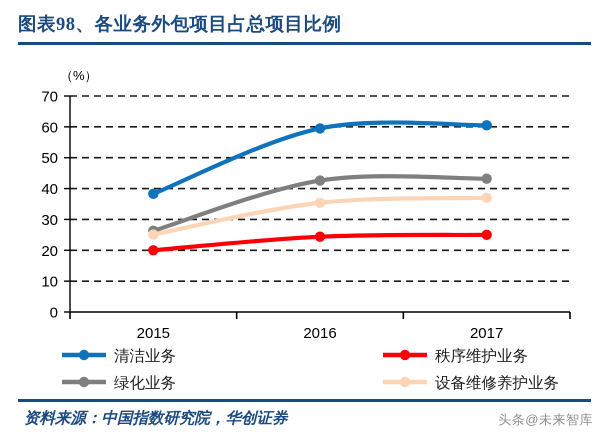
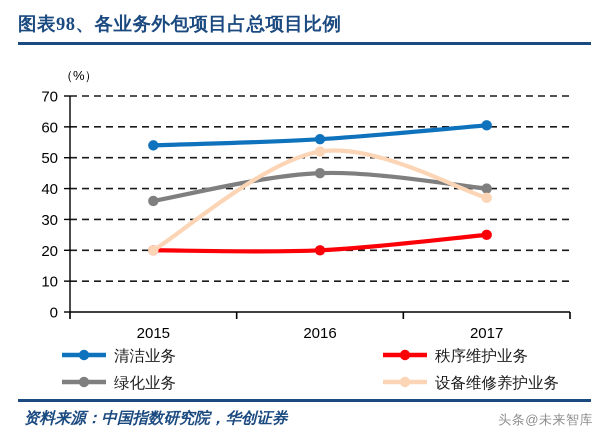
清洁业务/2015: 38 -> 54
绿化业务/2015: 26 -> 36
设备维修养护业务/2015: 25 -> 20
清洁业务/2016: 60 -> 56
秩序维护业务/2016: 24 -> 20
绿化业务/2016: 43 -> 45
设备维修养护业务/2016: 35 -> 52
绿化业务/2017: 43 -> 40
